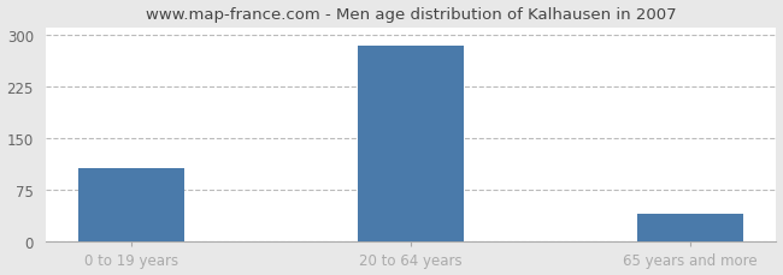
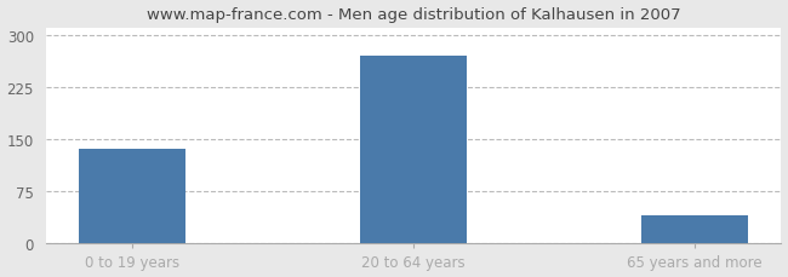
0 to 19 years: 107 -> 136
20 to 64 years: 283 -> 270
